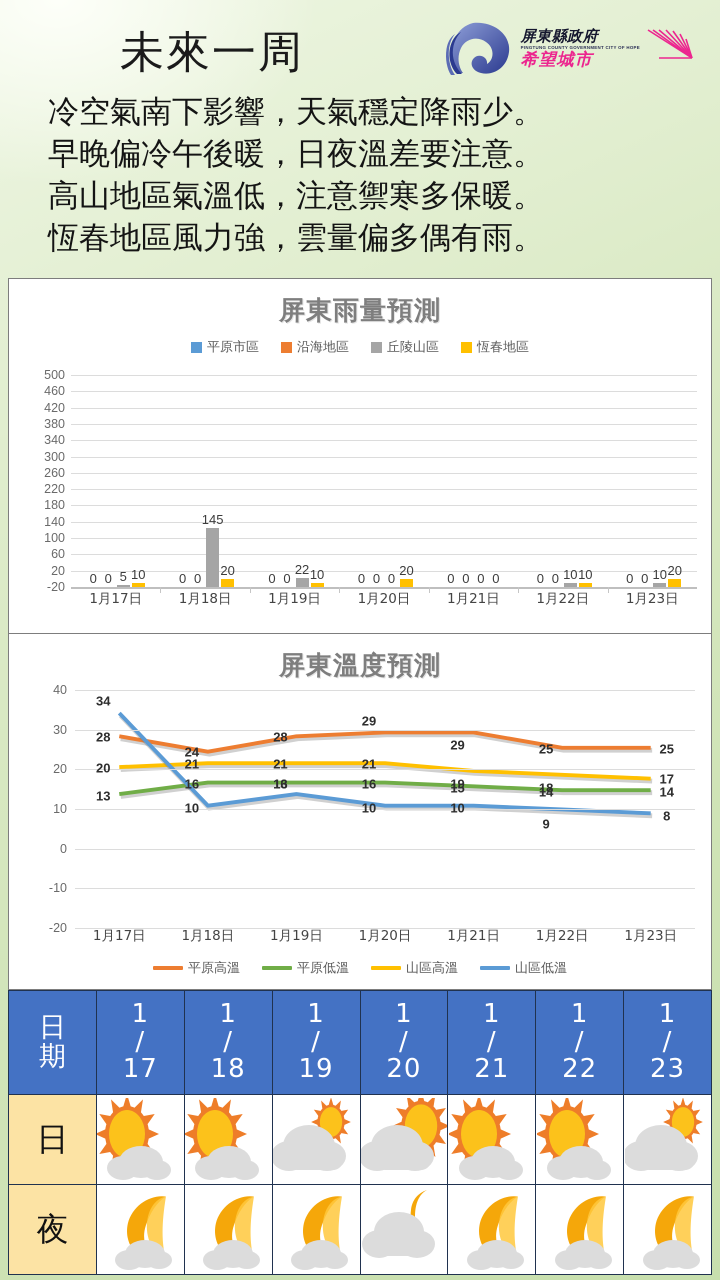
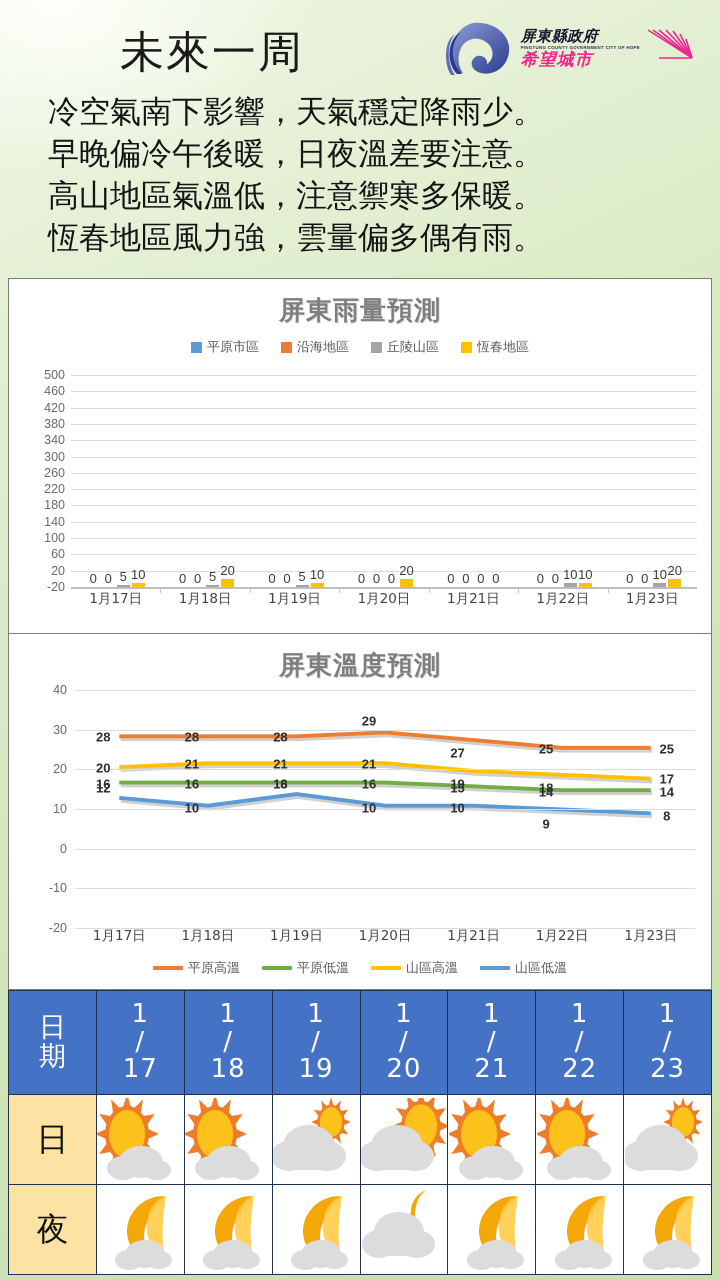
屏東雨量預測/丘陵山區/1月18日: 145 -> 5
屏東雨量預測/丘陵山區/1月19日: 22 -> 5
屏東溫度預測/平原低溫/1月17日: 13 -> 16
屏東溫度預測/山區低溫/1月17日: 34 -> 12
屏東溫度預測/平原高溫/1月18日: 24 -> 28
屏東溫度預測/平原高溫/1月21日: 29 -> 27
